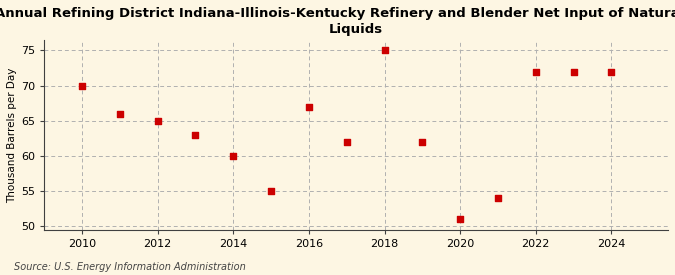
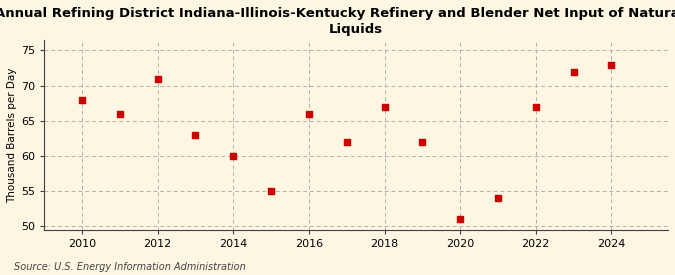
2010: 70 -> 68
2012: 65 -> 71
2016: 67 -> 66
2018: 75 -> 67
2022: 72 -> 67
2024: 72 -> 73
